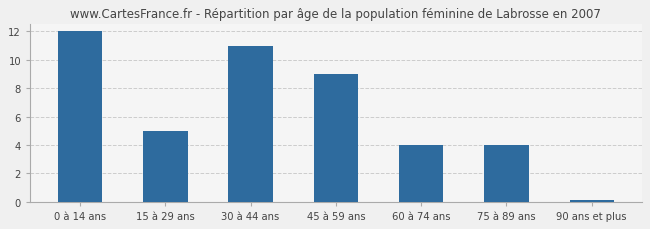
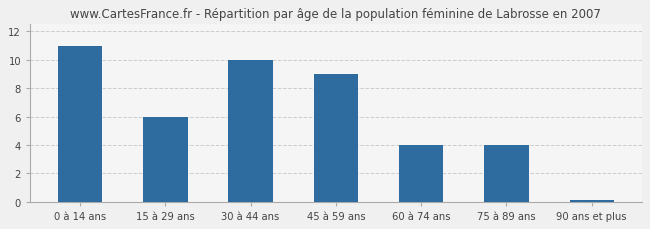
0 à 14 ans: 12.0 -> 11.0
15 à 29 ans: 5.0 -> 6.0
30 à 44 ans: 11.0 -> 10.0
